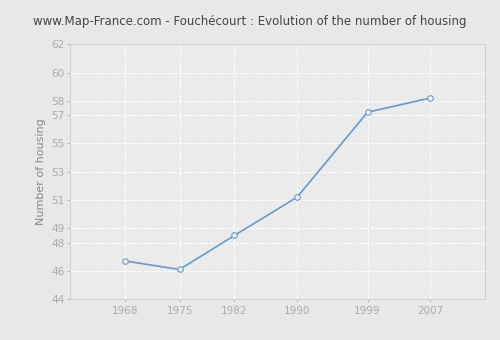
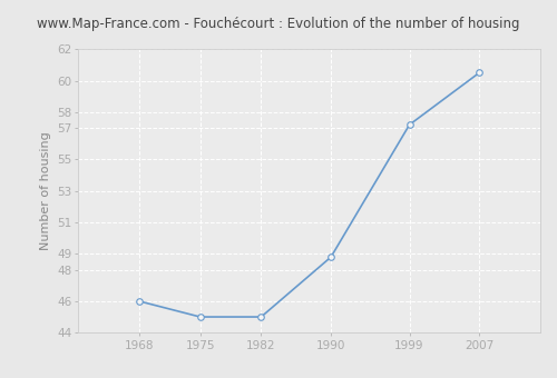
1968: 46.7 -> 46.0
1975: 46.1 -> 45.0
1982: 48.5 -> 45.0
1990: 51.2 -> 48.8
2007: 58.2 -> 60.5
